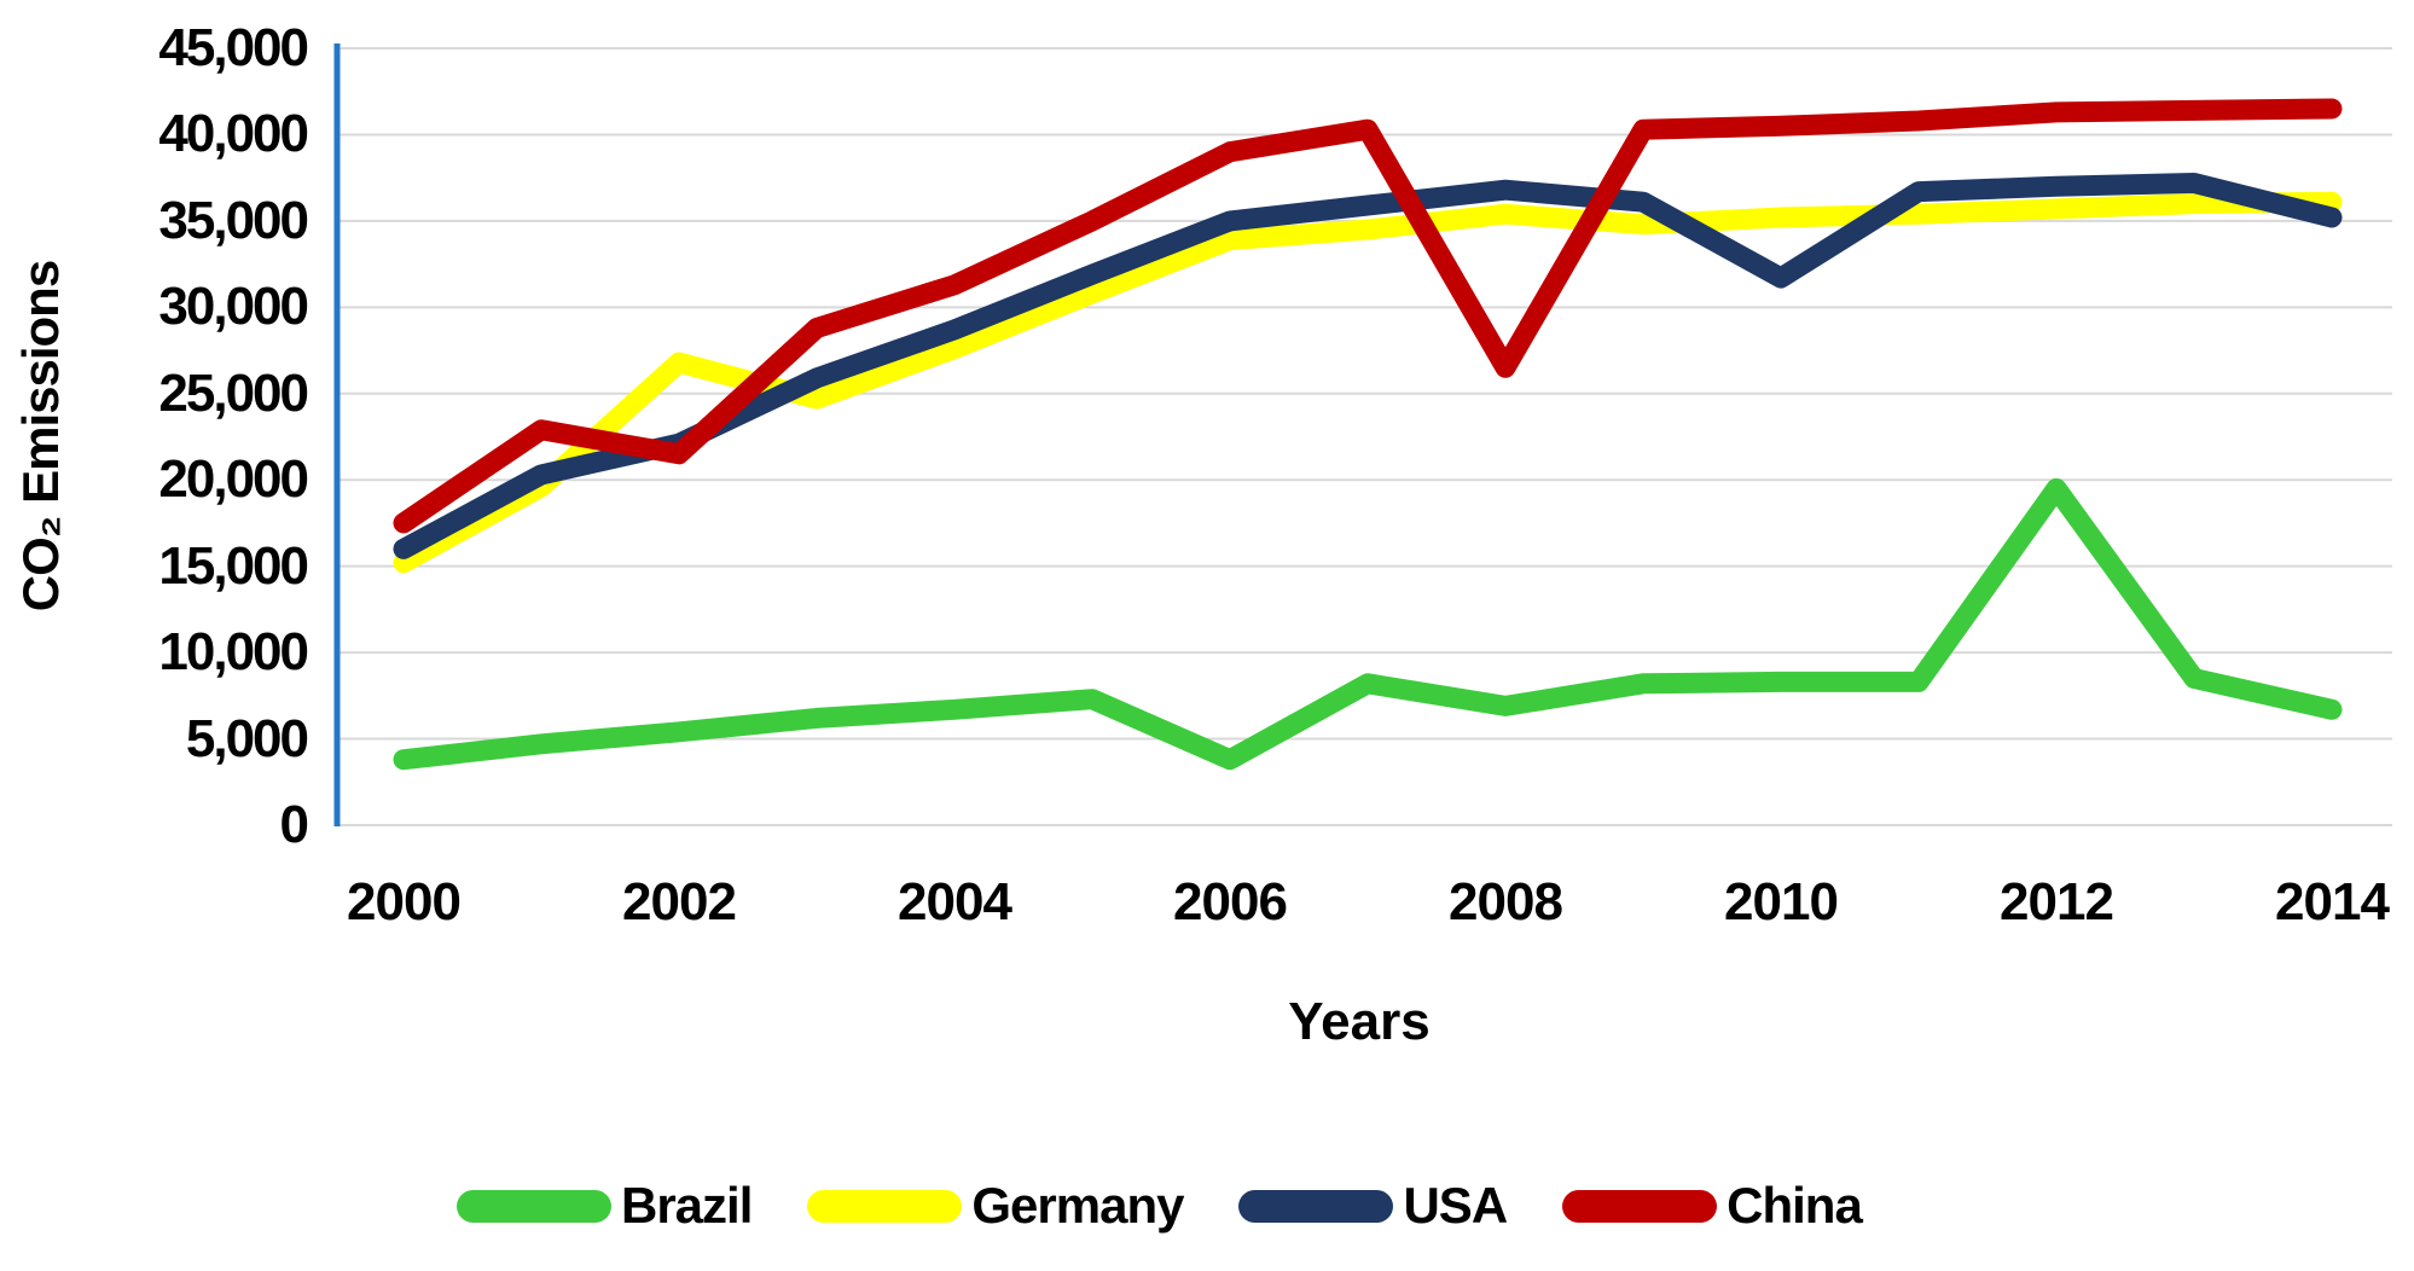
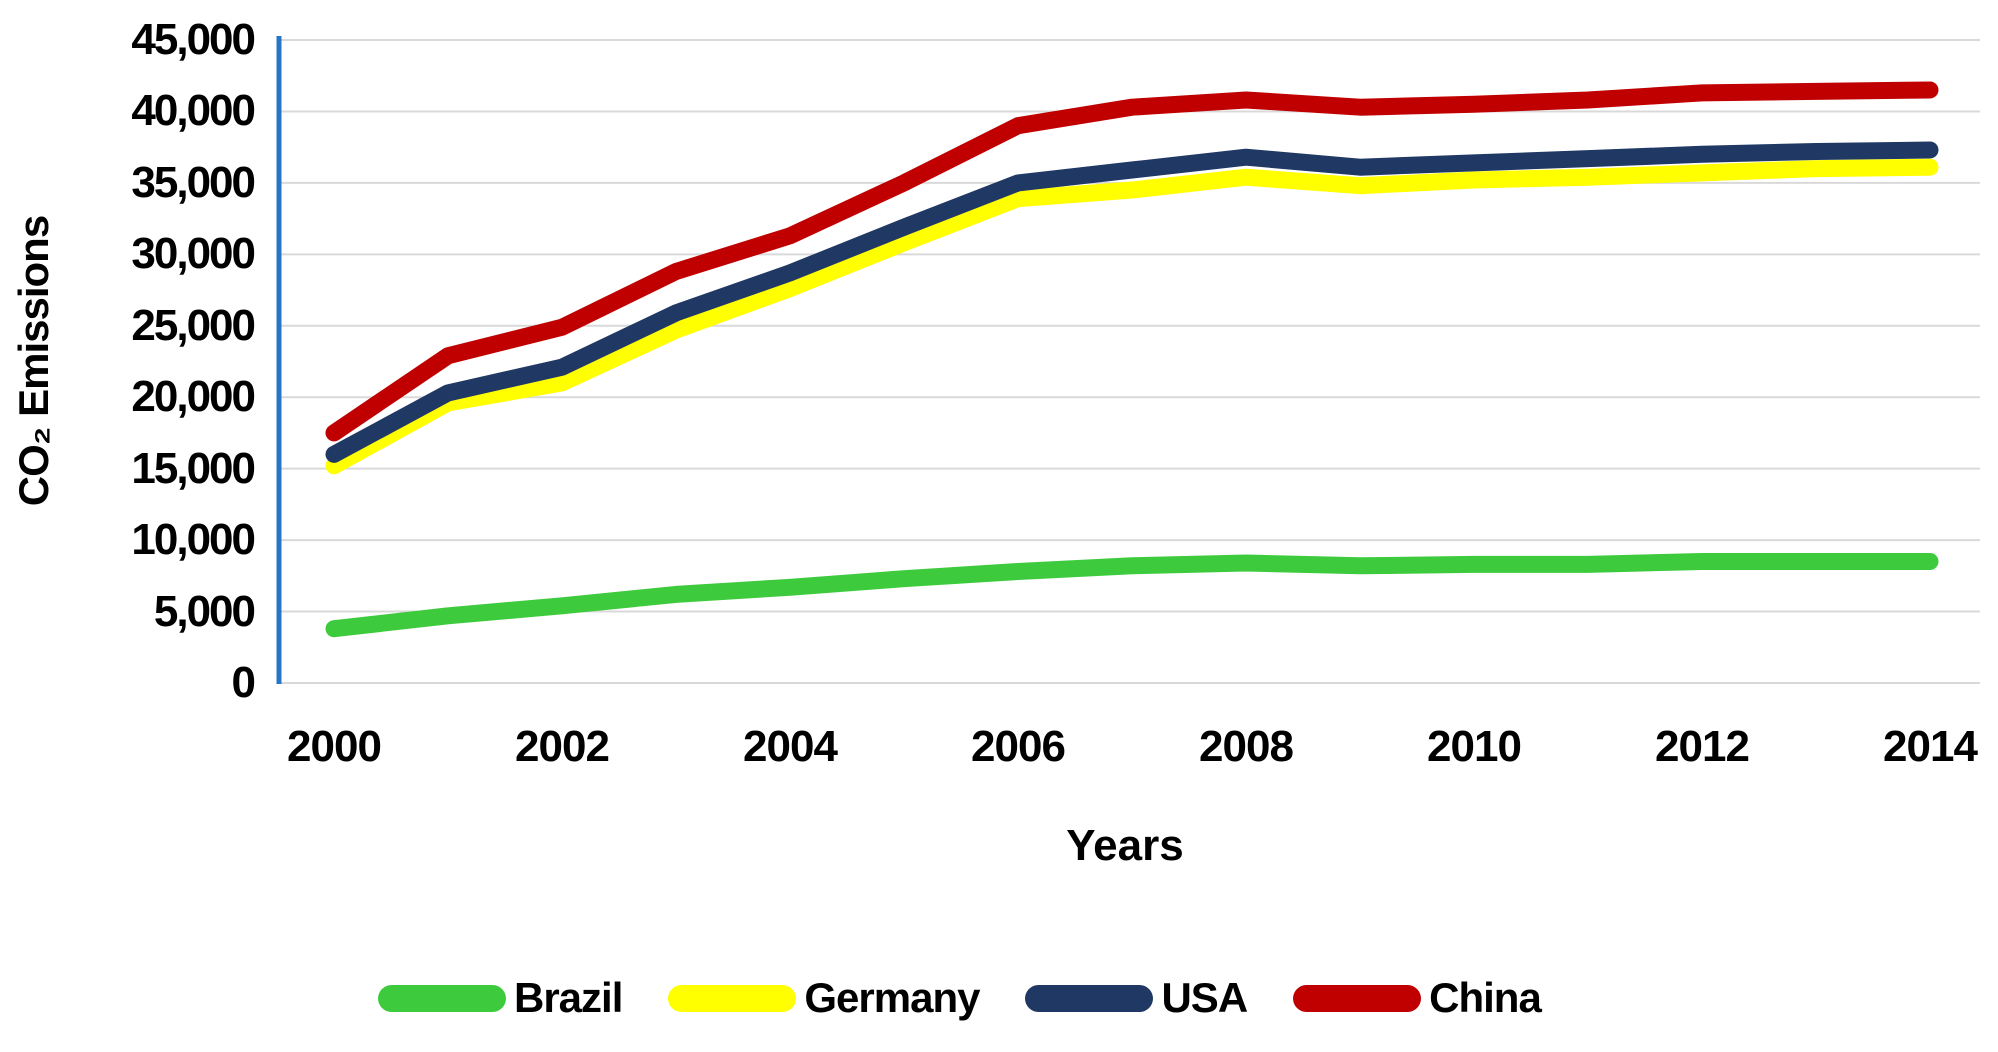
Germany/2002: 26800 -> 21000
China/2002: 21500 -> 24900
Brazil/2006: 3800 -> 7800
Brazil/2008: 6900 -> 8400
China/2008: 26500 -> 40800
USA/2010: 31700 -> 36400
Brazil/2012: 19500 -> 8500
Brazil/2014: 6700 -> 8500
USA/2014: 35200 -> 37300
